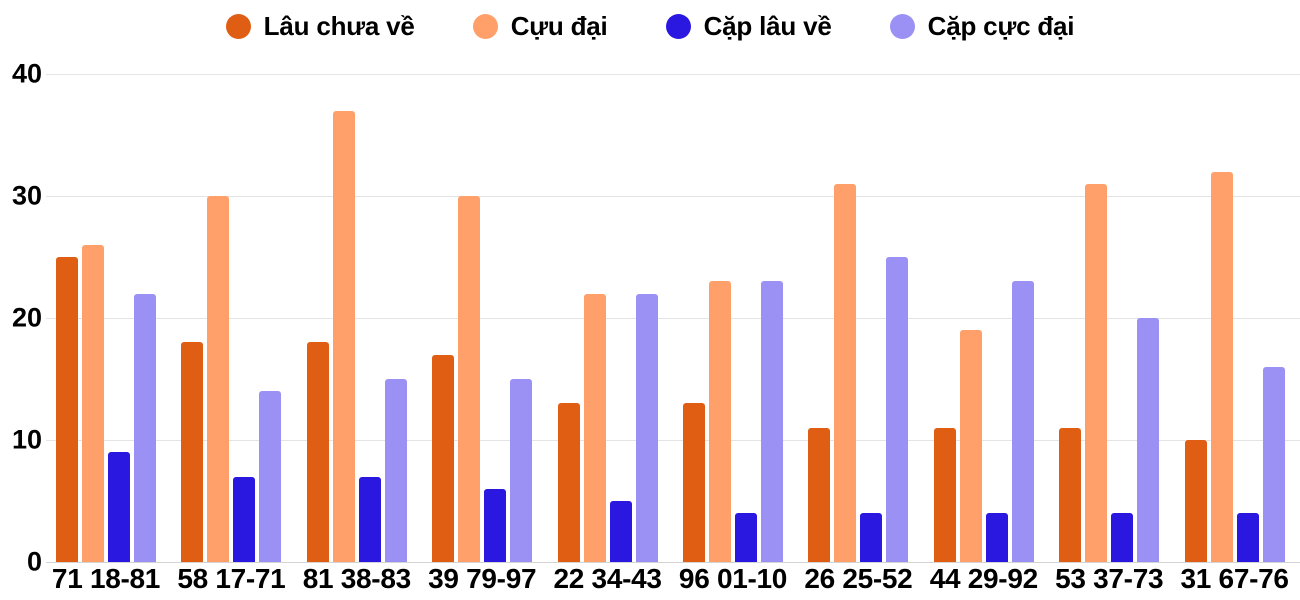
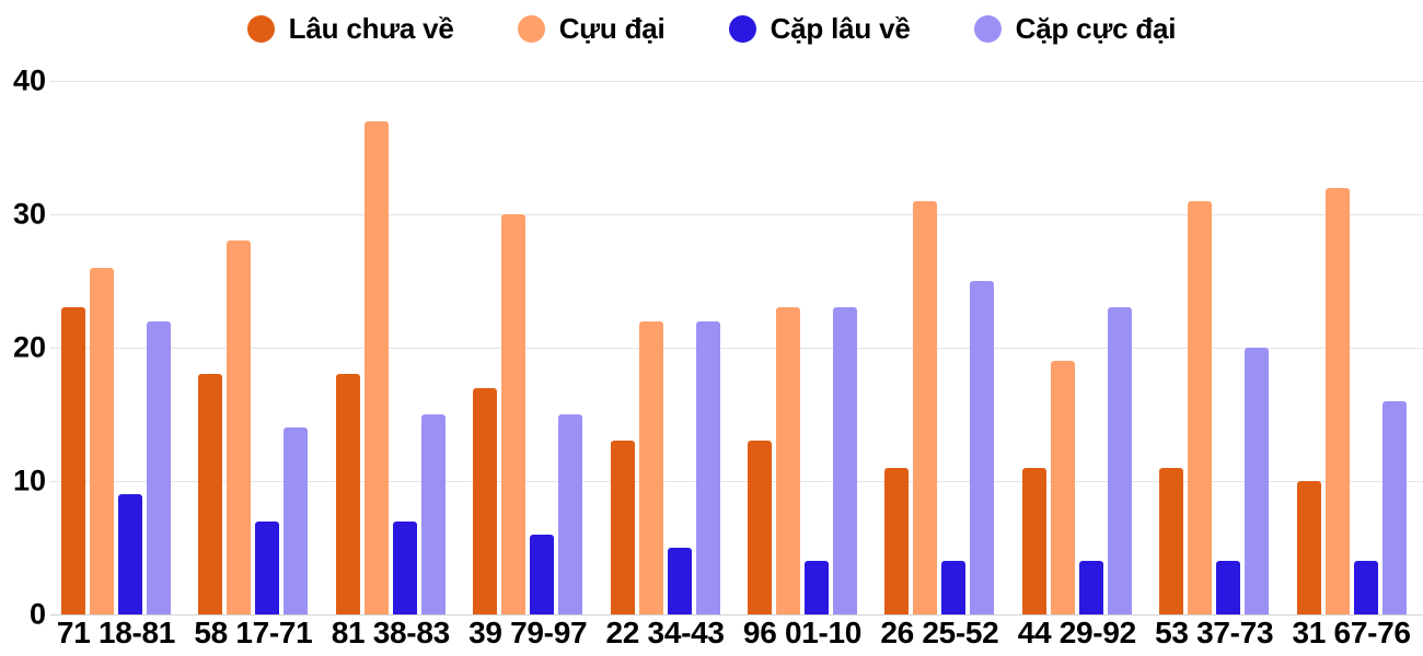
Lâu chưa về/71 18-81: 25 -> 23
Cựu đại/58 17-71: 30 -> 28
